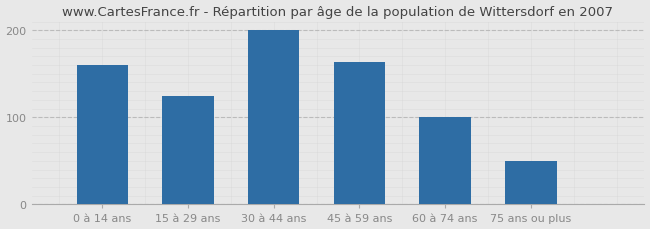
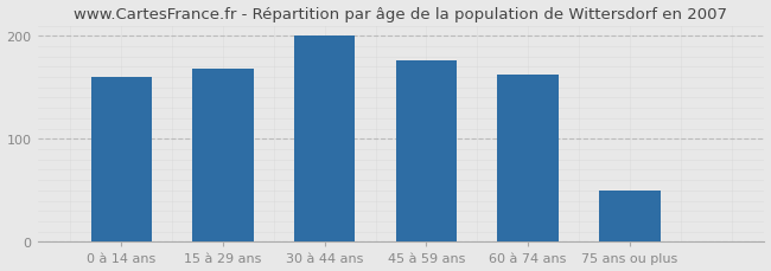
15 à 29 ans: 125 -> 168
45 à 59 ans: 163 -> 176
60 à 74 ans: 100 -> 162
